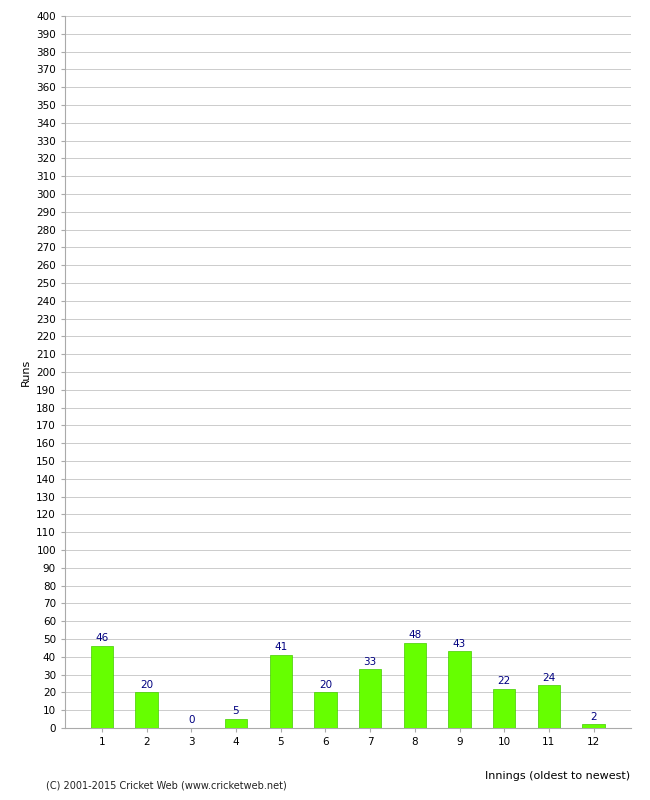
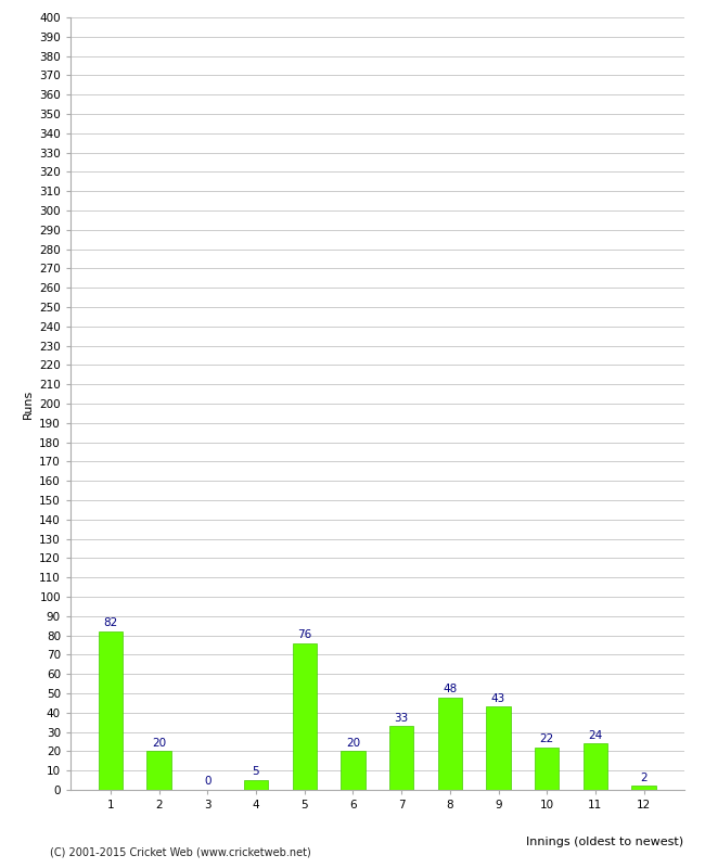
1: 46 -> 82
5: 41 -> 76
